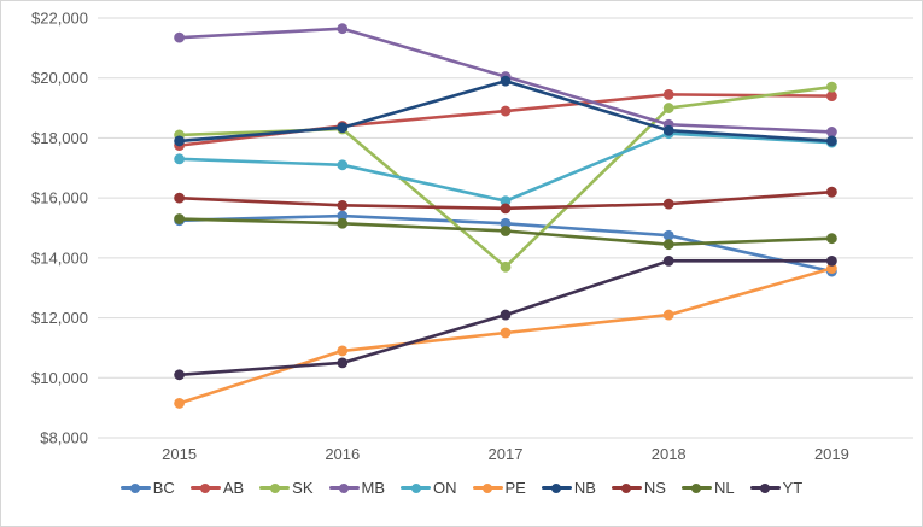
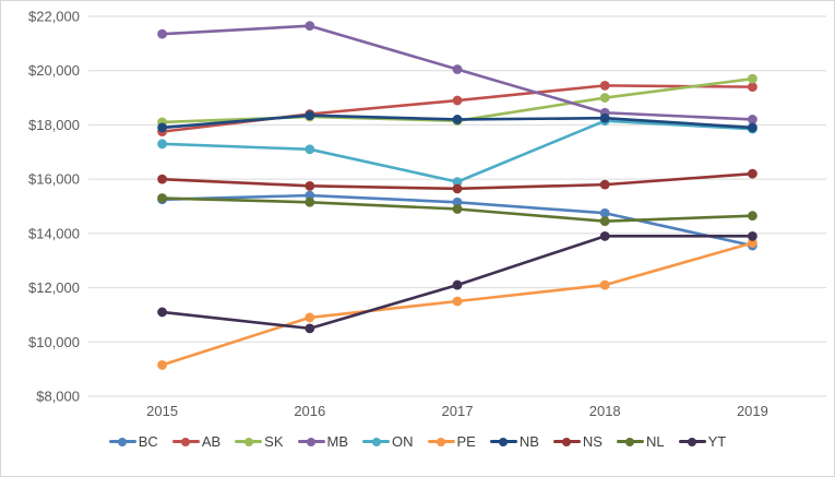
YT/2015: $10100 -> $11100
SK/2017: $13700 -> $18200
NB/2017: $19900 -> $18200
